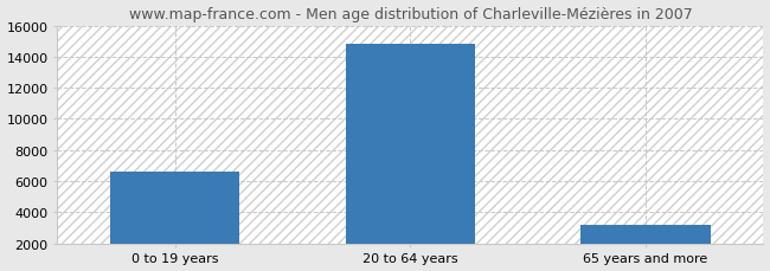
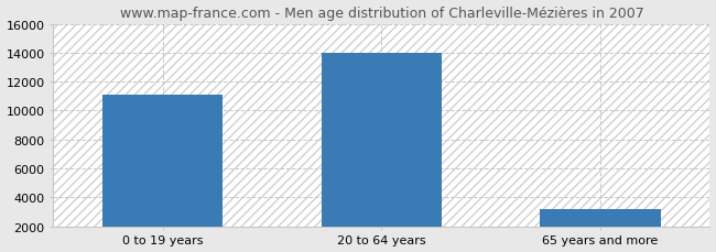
0 to 19 years: 6600 -> 11100
20 to 64 years: 14800 -> 14000
